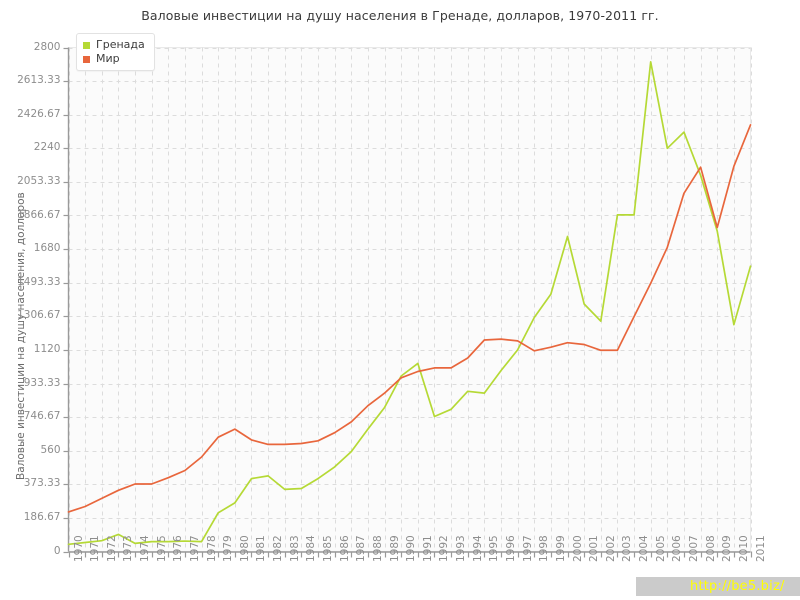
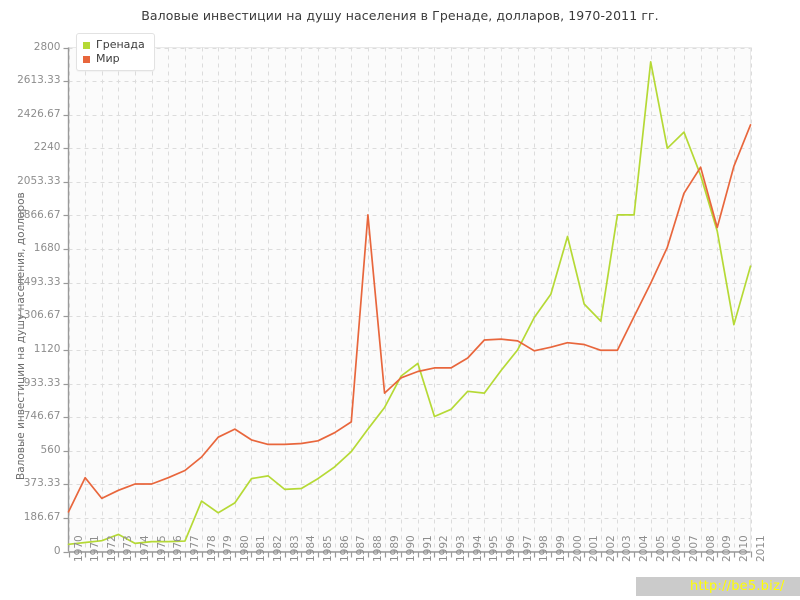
Мир/1971: 250 -> 410
Гренада/1978: 60 -> 280
Мир/1988: 810 -> 1870
